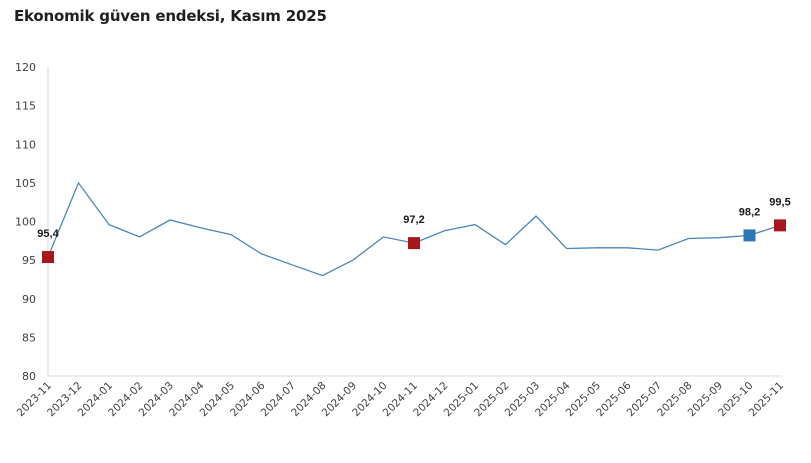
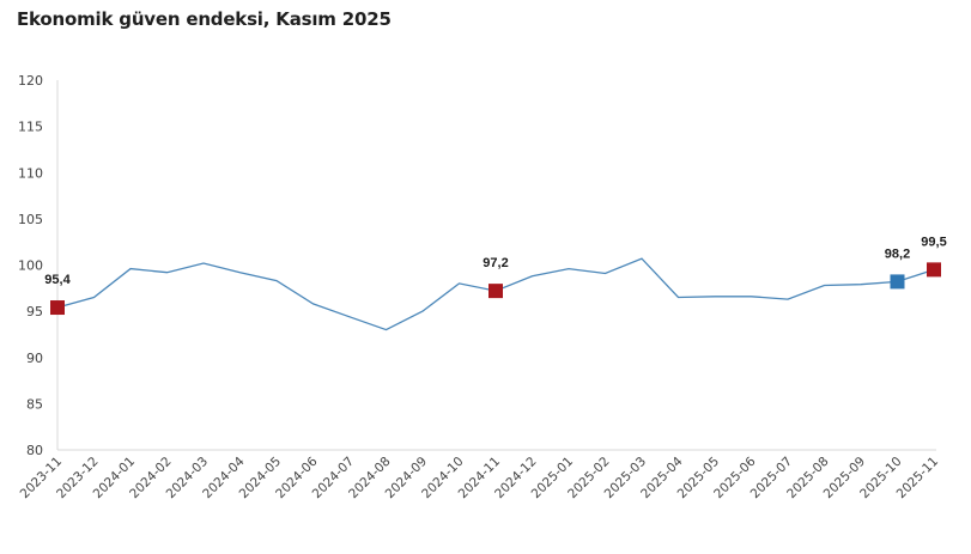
2023-12: 105 -> 96
2024-02: 98 -> 99
2025-02: 97 -> 99
